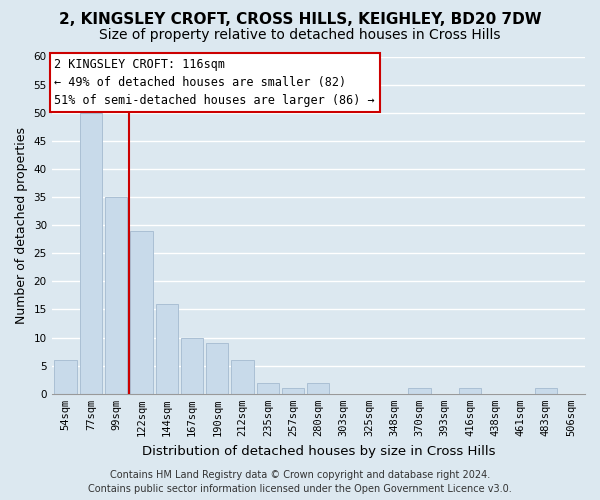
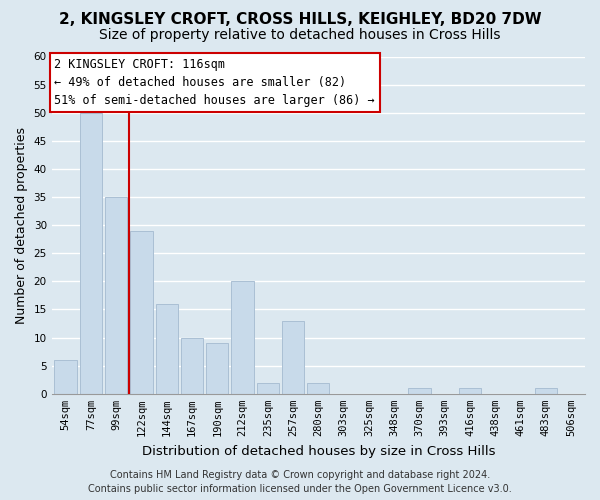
212sqm: 6 -> 20
257sqm: 1 -> 13
